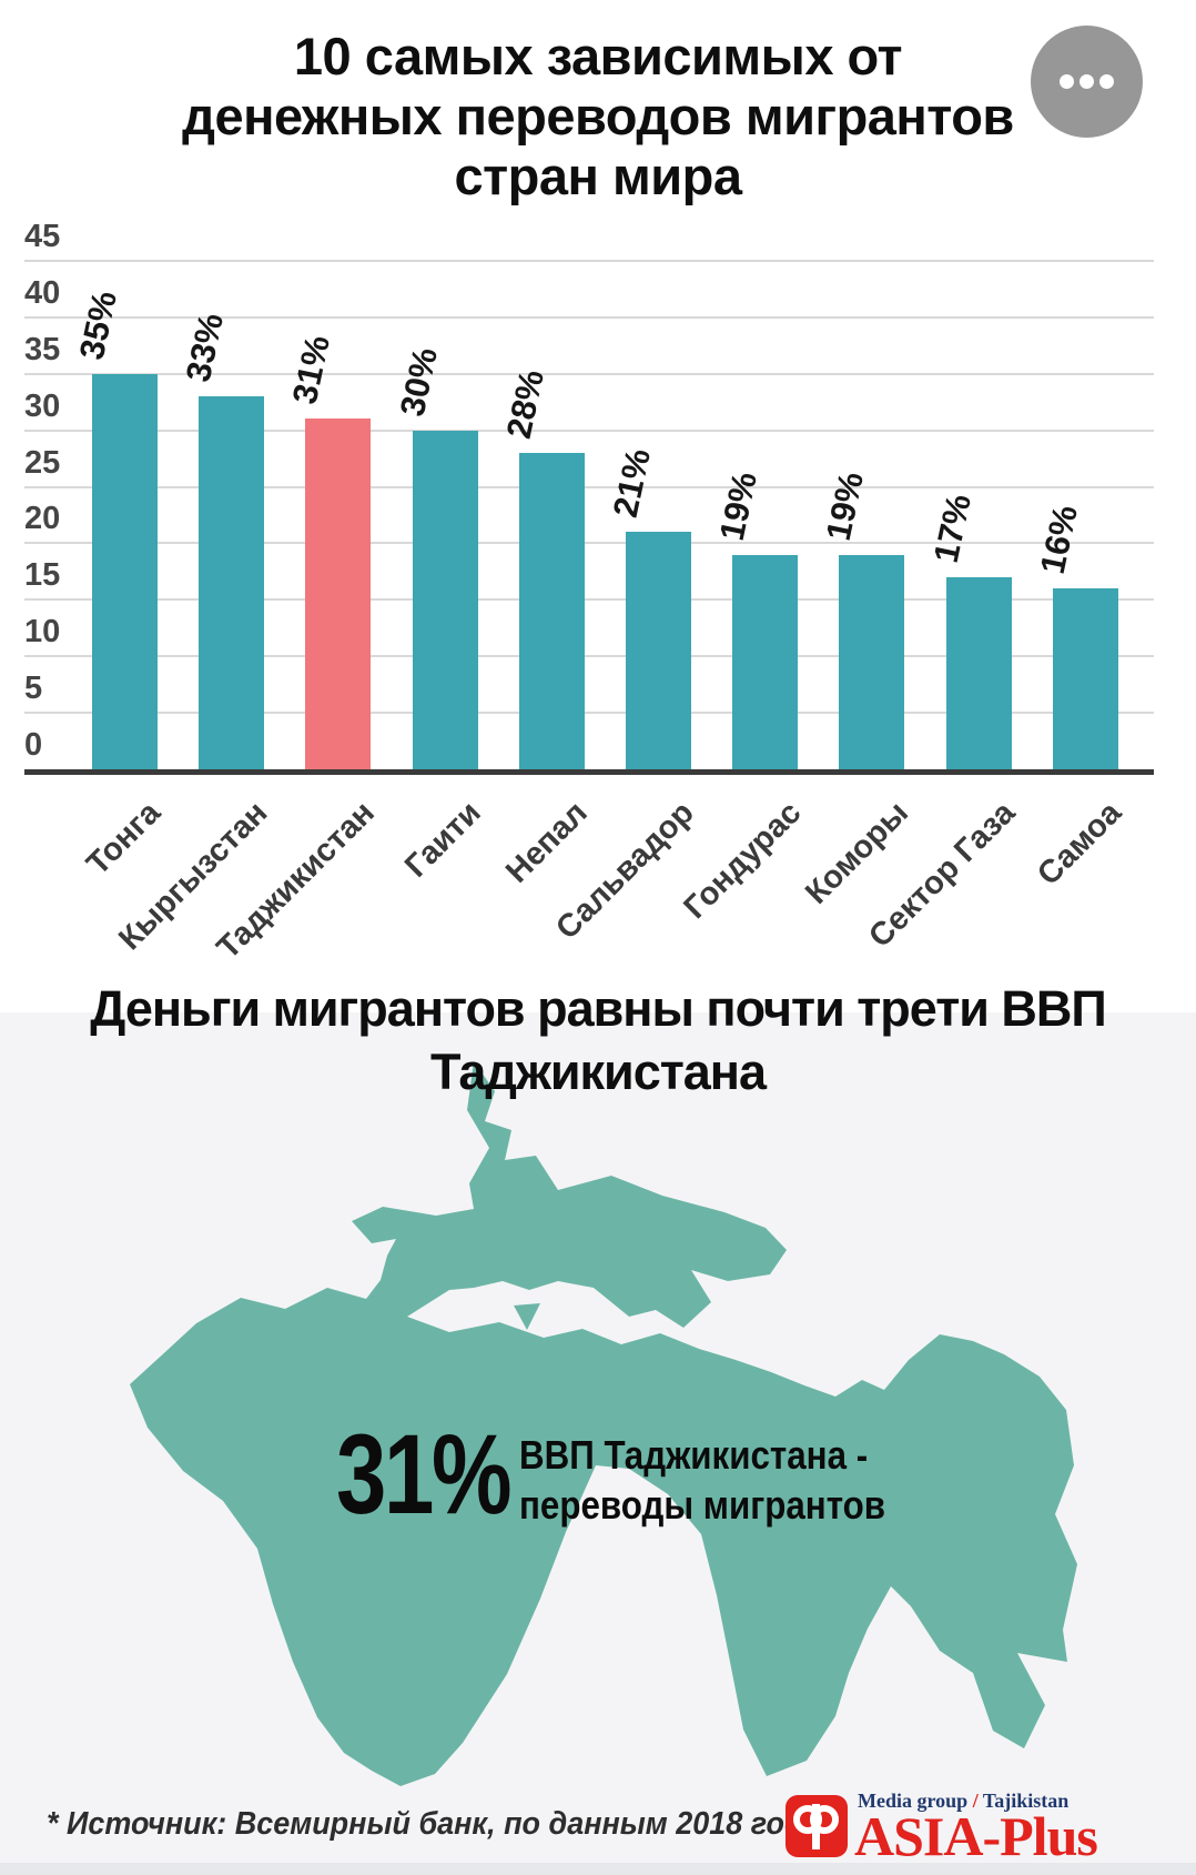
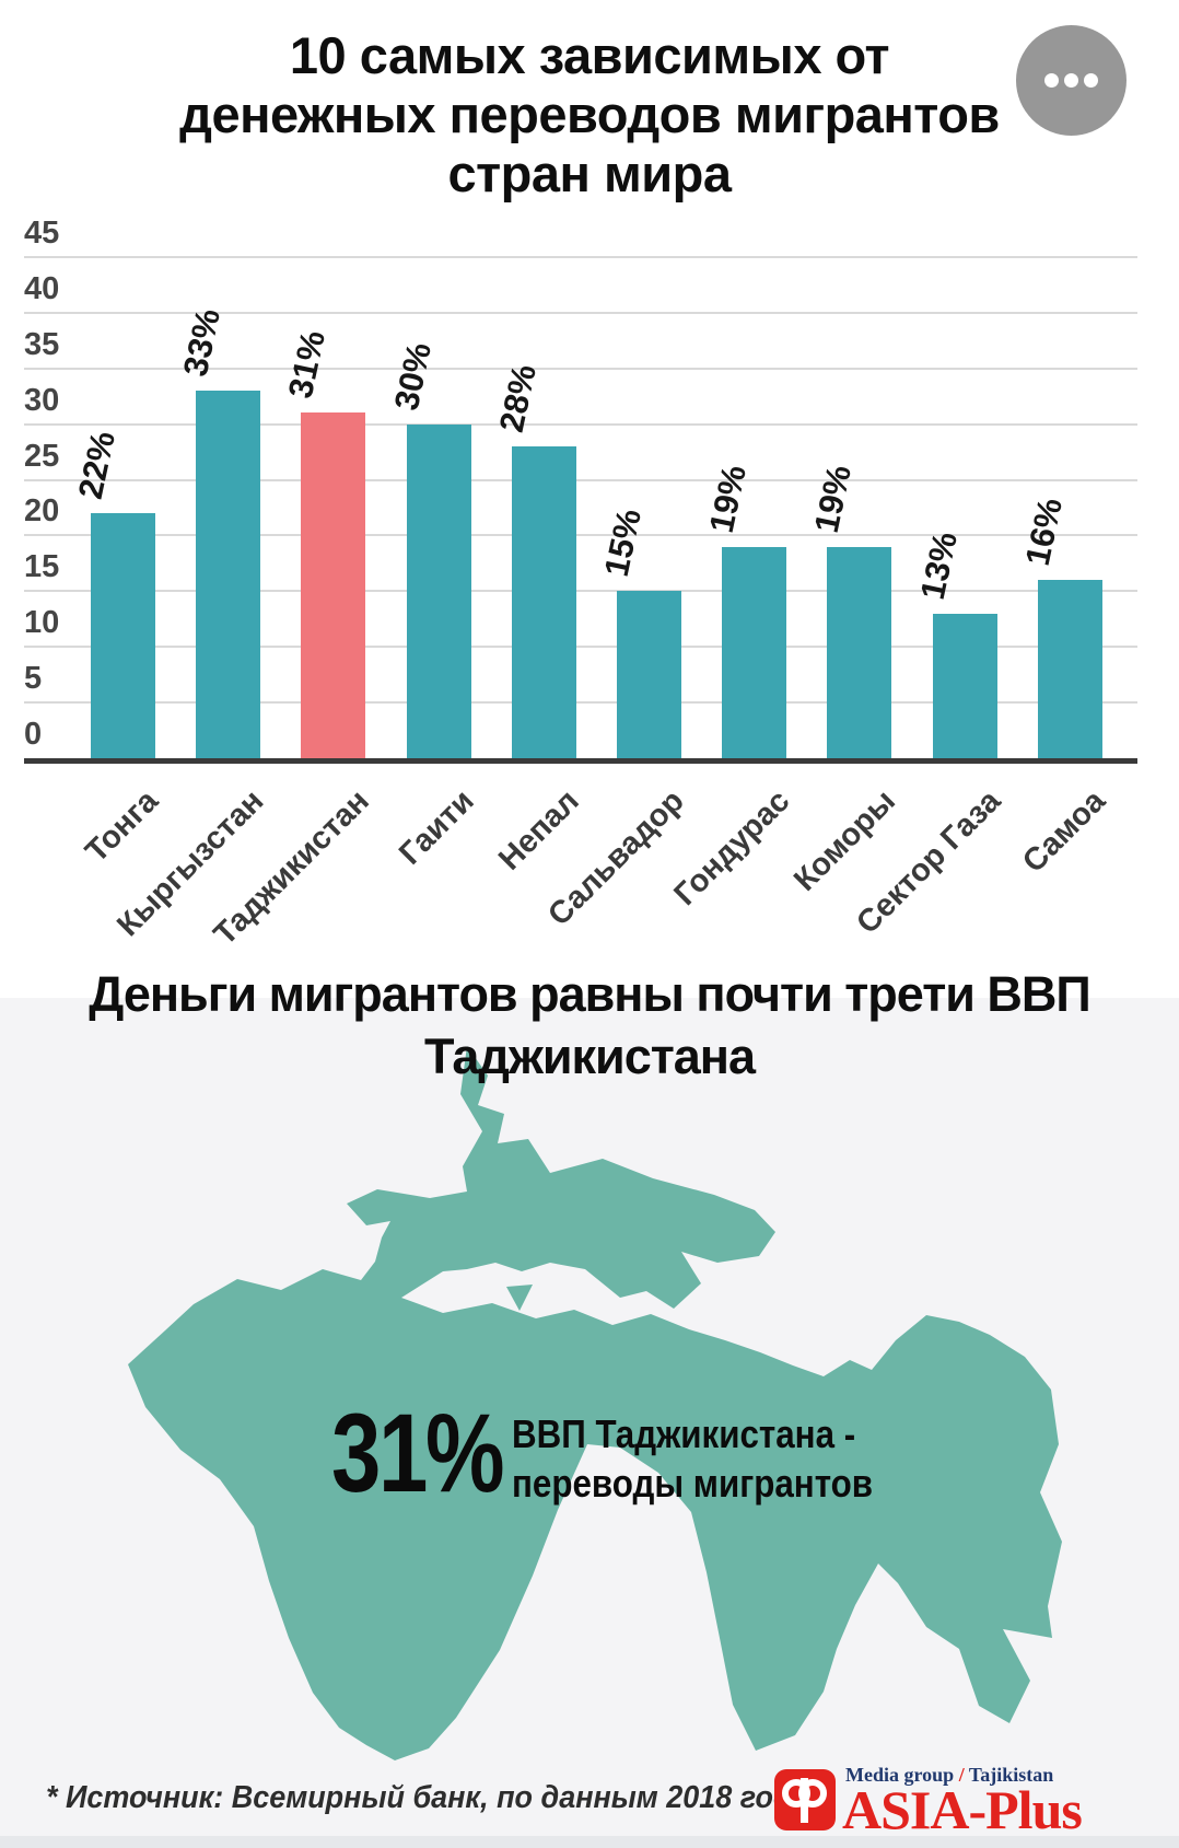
Тонга: 35% -> 22%
Сальвадор: 21% -> 15%
Сектор Газа: 17% -> 13%
